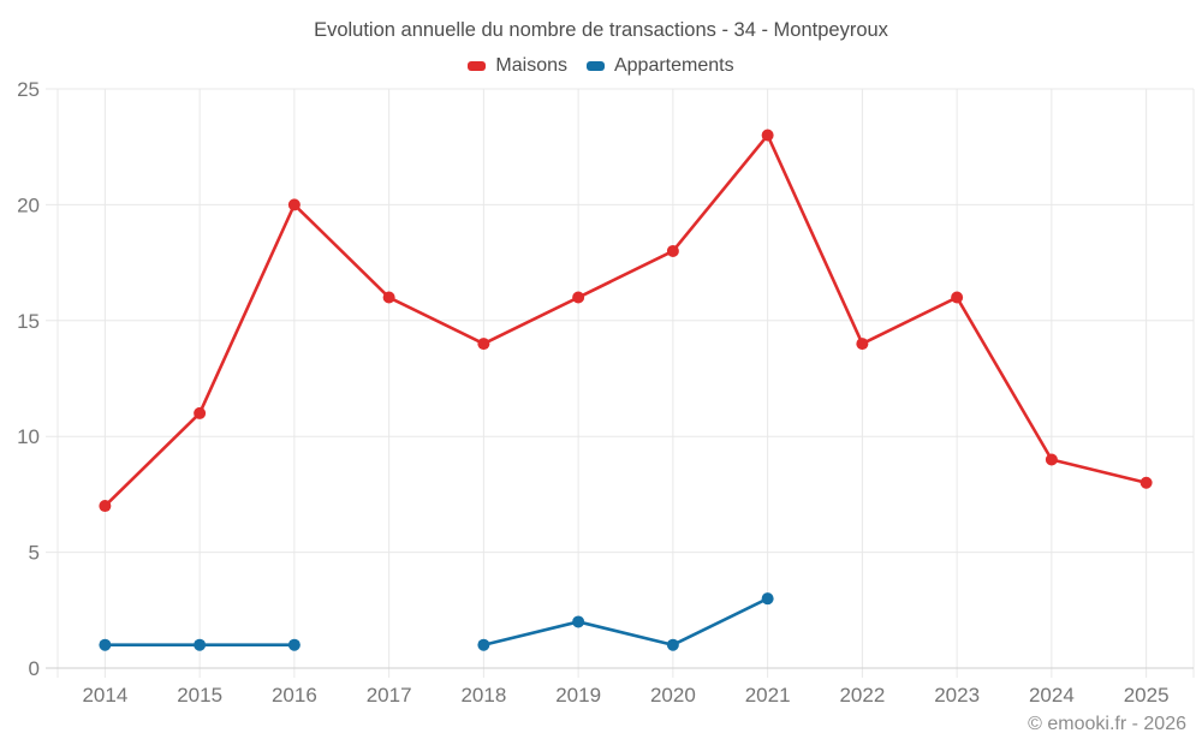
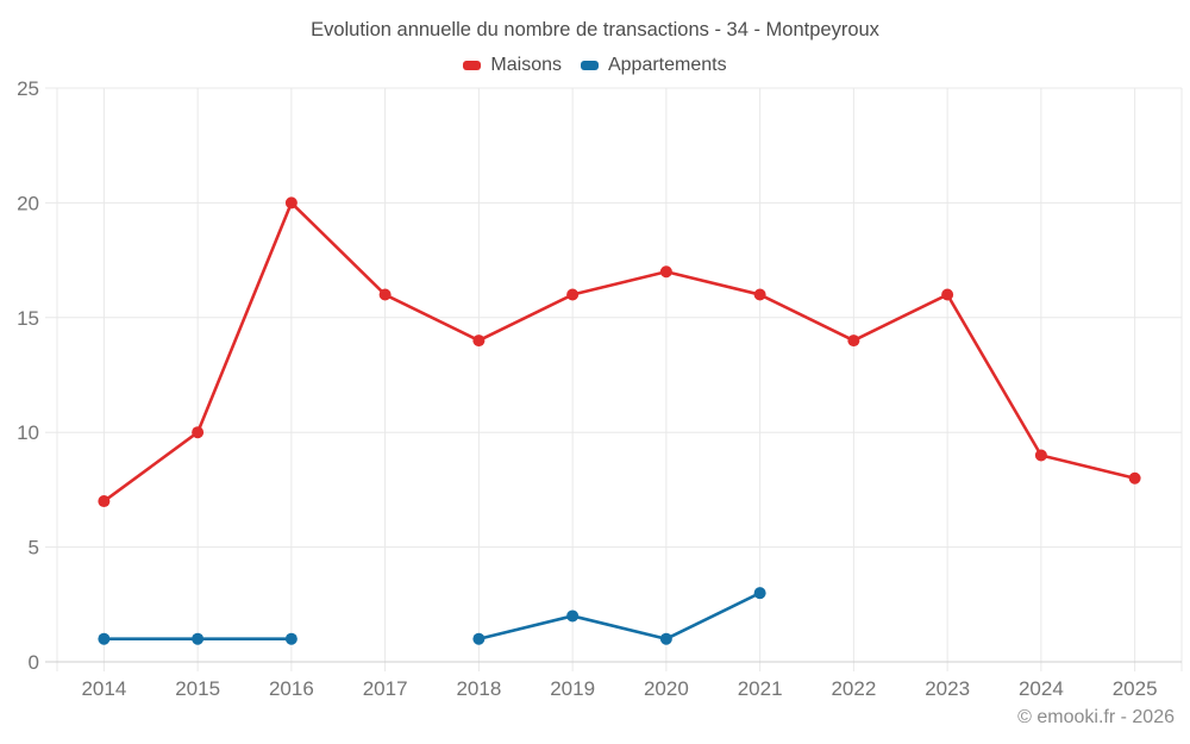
Maisons/2015: 11 -> 10
Maisons/2020: 18 -> 17
Maisons/2021: 23 -> 16
